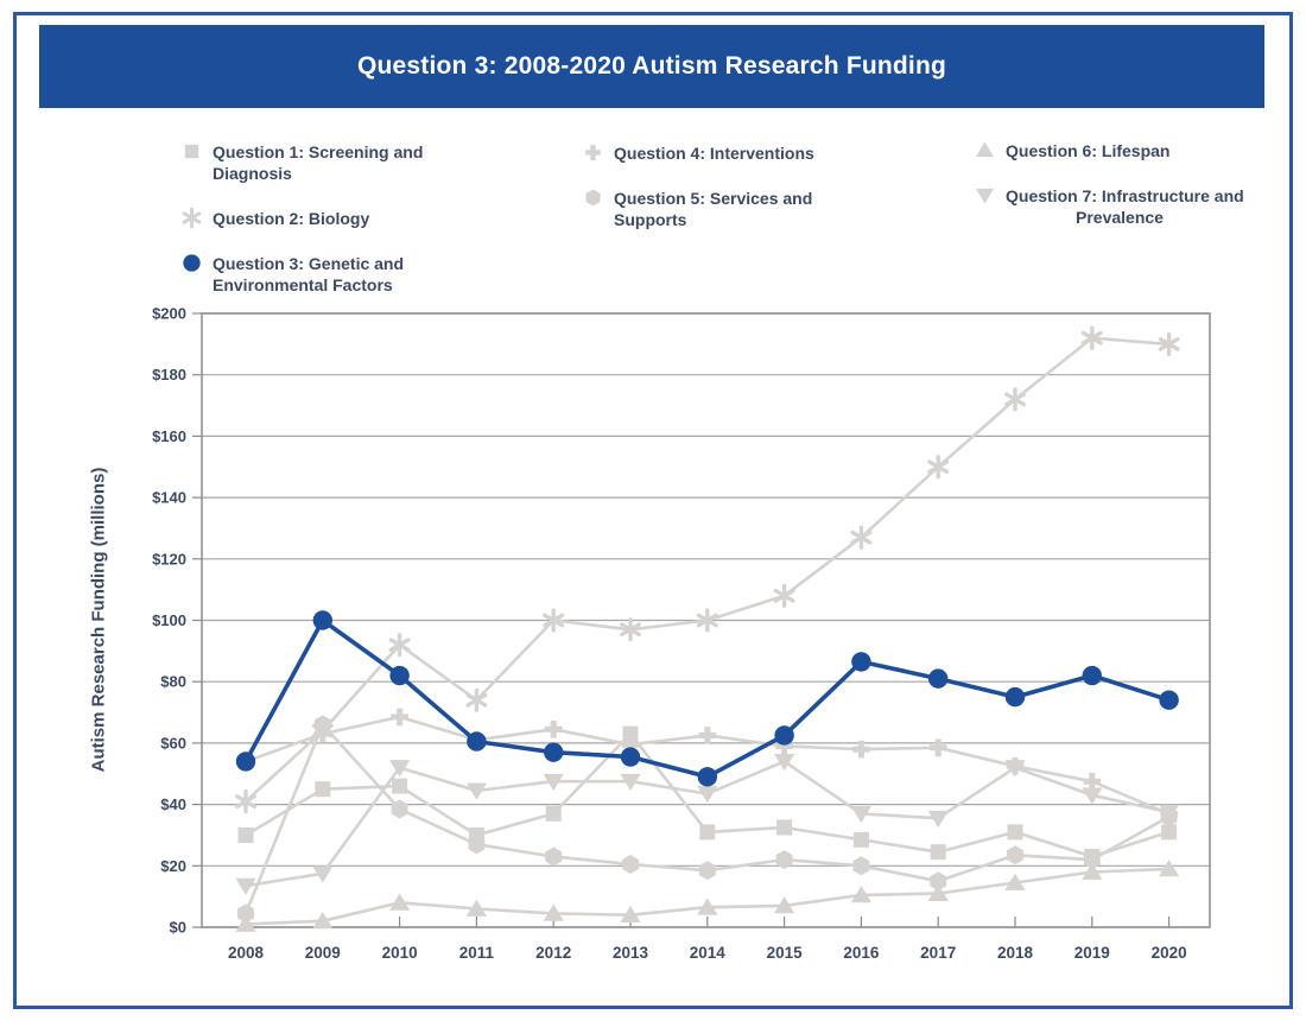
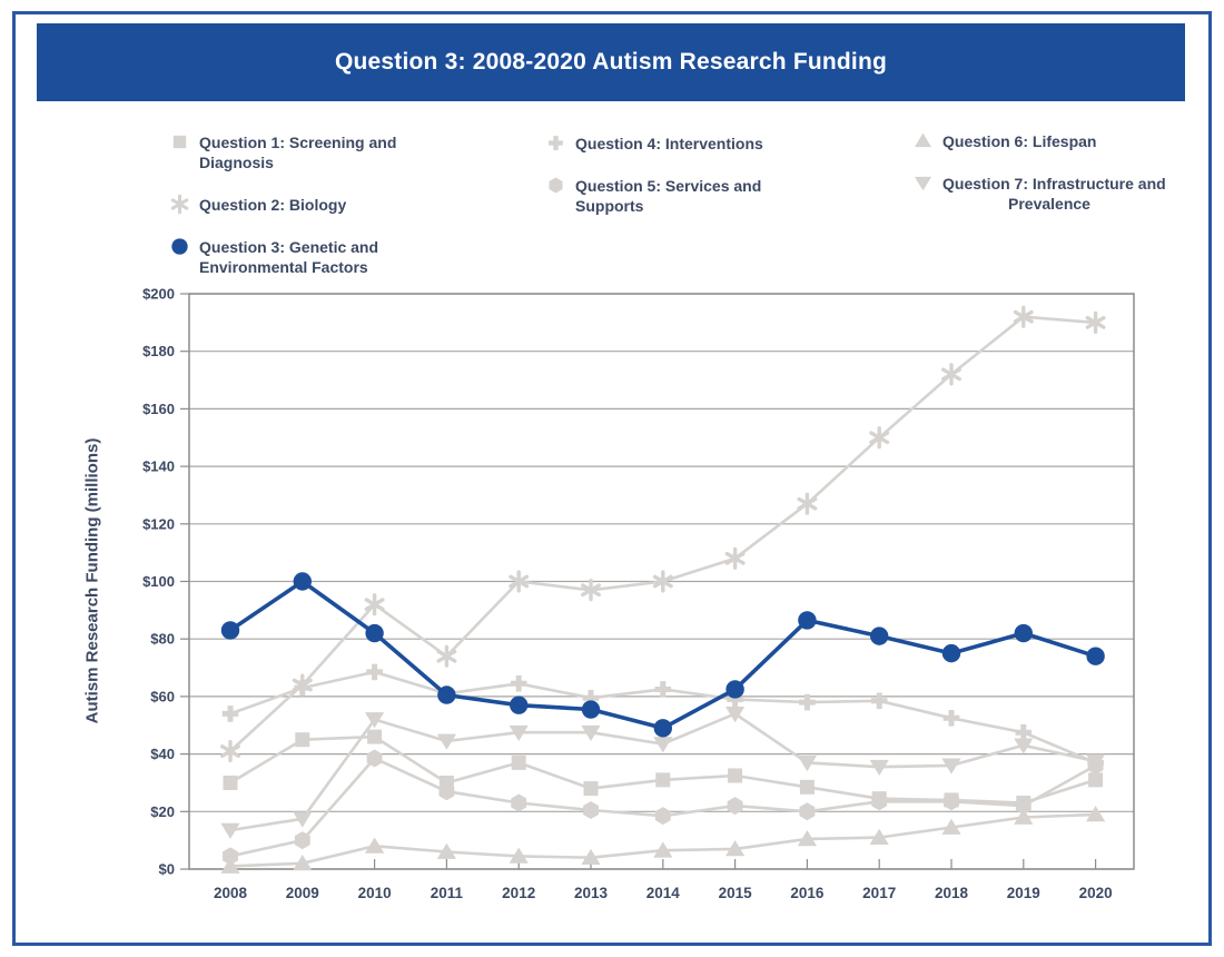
Question 3: Genetic and Environmental Factors/2008: $54 -> $83
Question 5: Services and Supports/2009: $66 -> $10
Question 1: Screening and Diagnosis/2013: $63 -> $28
Question 5: Services and Supports/2017: $15 -> $24
Question 1: Screening and Diagnosis/2018: $31 -> $24
Question 7: Infrastructure and Prevalence/2018: $52 -> $36
